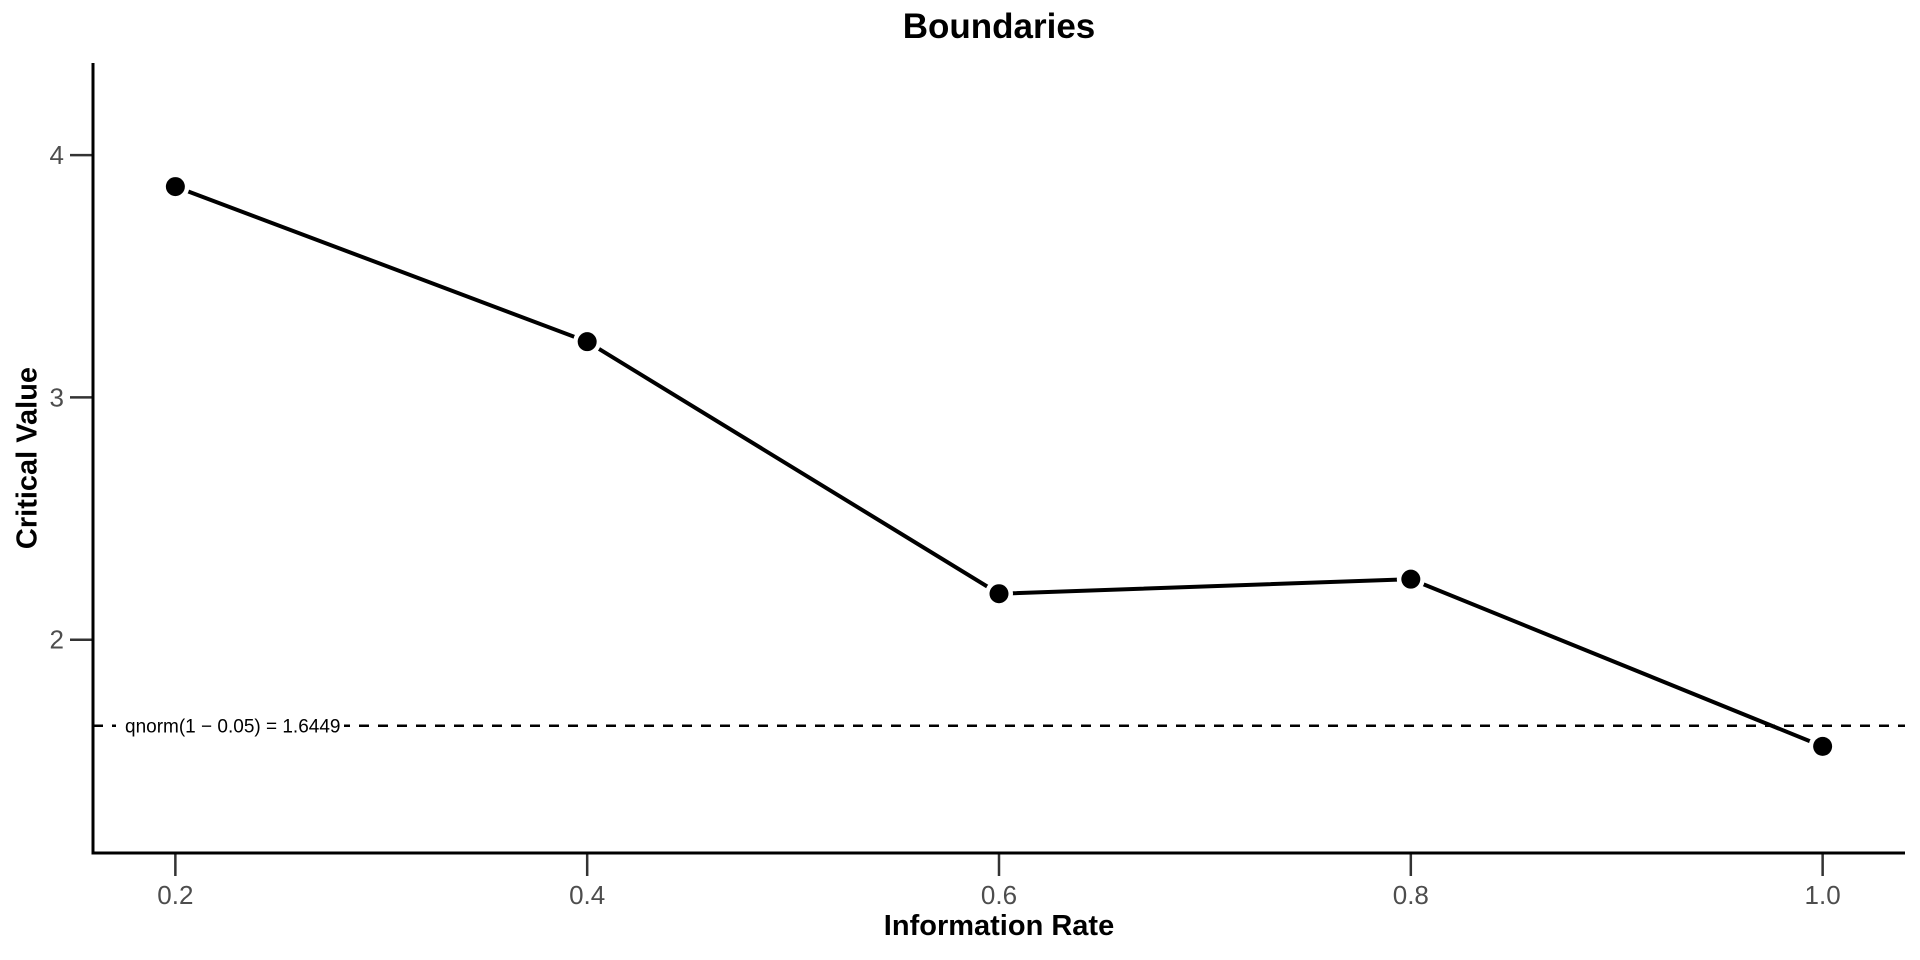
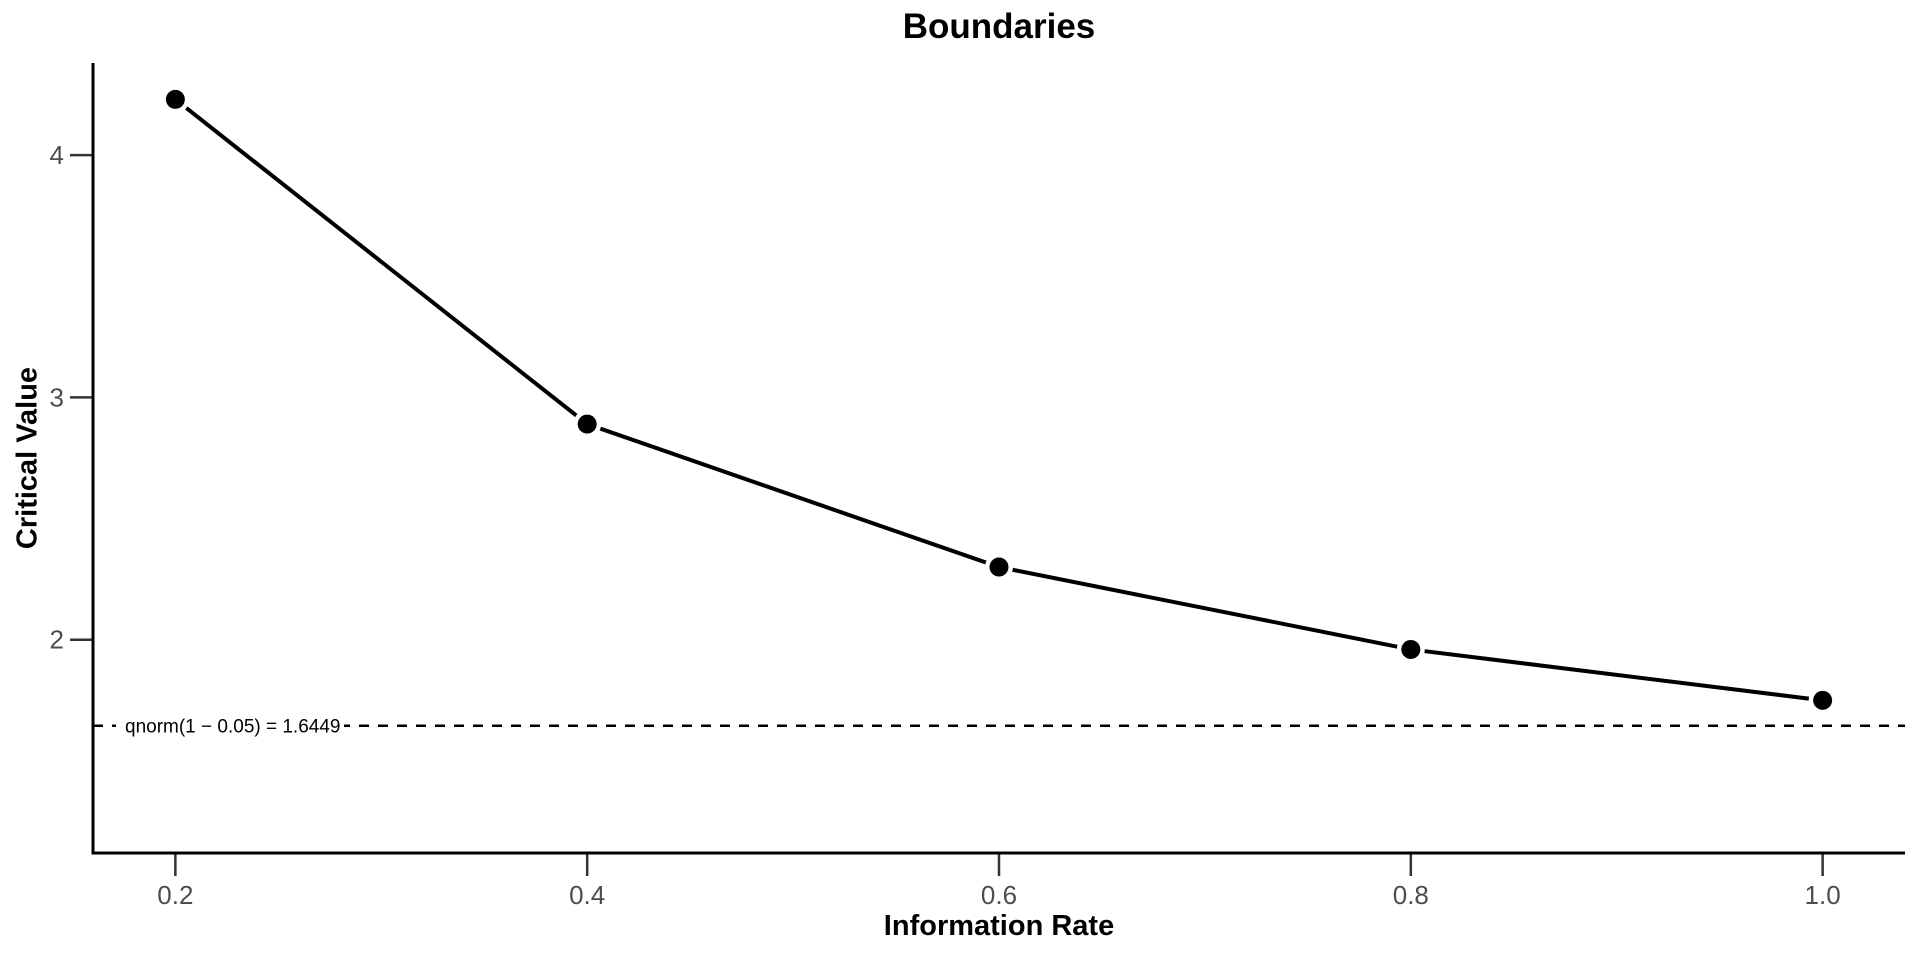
0.2: 3.87 -> 4.23
0.4: 3.23 -> 2.89
0.6: 2.19 -> 2.30
0.8: 2.25 -> 1.96
1.0: 1.56 -> 1.75
